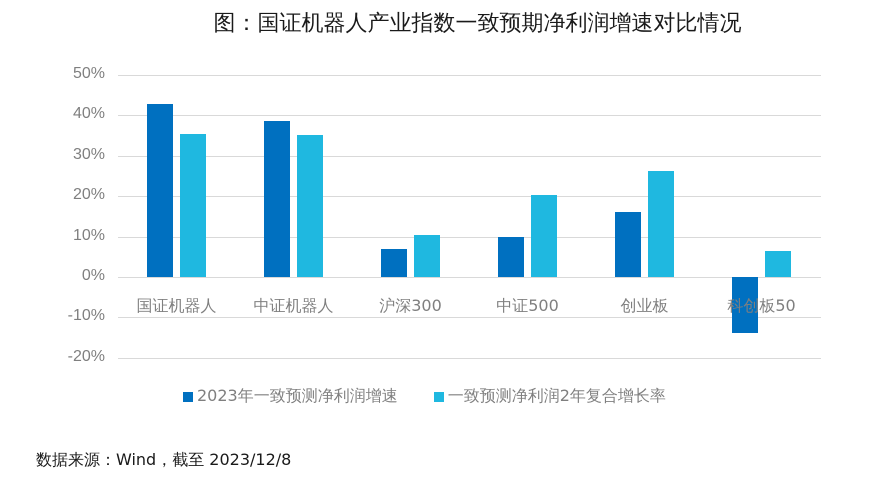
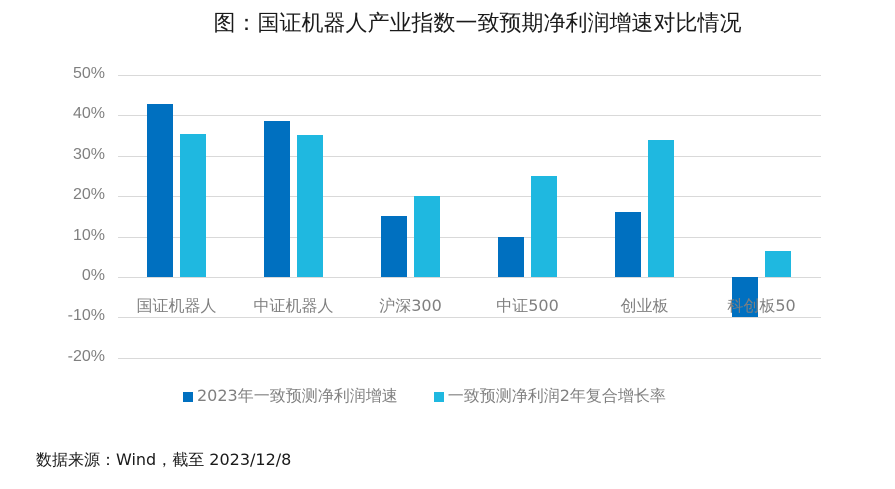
2023年一致预测净利润增速/沪深300: 7% -> 15%
一致预测净利润2年复合增长率/沪深300: 10% -> 20%
一致预测净利润2年复合增长率/中证500: 20% -> 25%
一致预测净利润2年复合增长率/创业板: 26% -> 34%
2023年一致预测净利润增速/科创板50: -14% -> -10%
